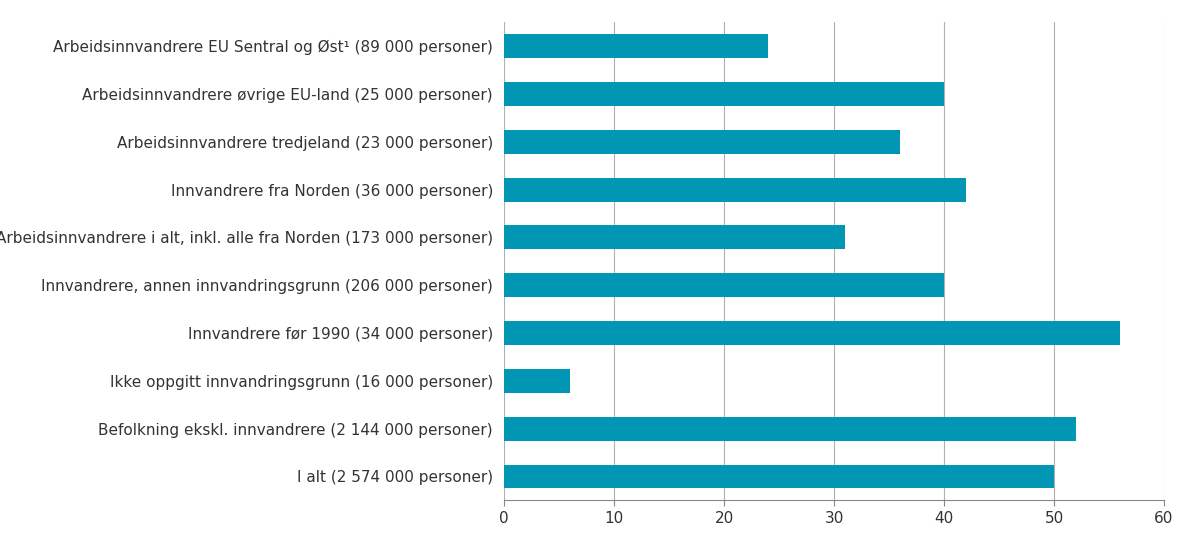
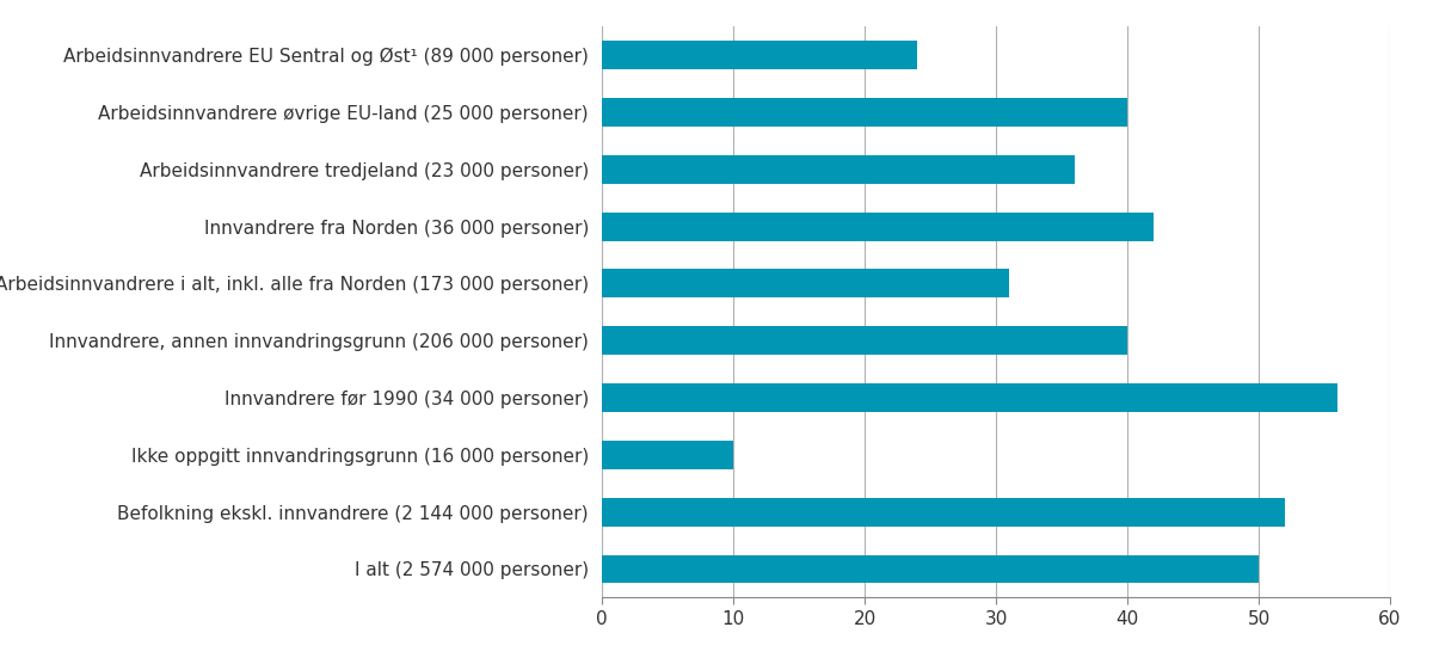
Ikke oppgitt innvandringsgrunn (16 000 personer): 6 -> 10
